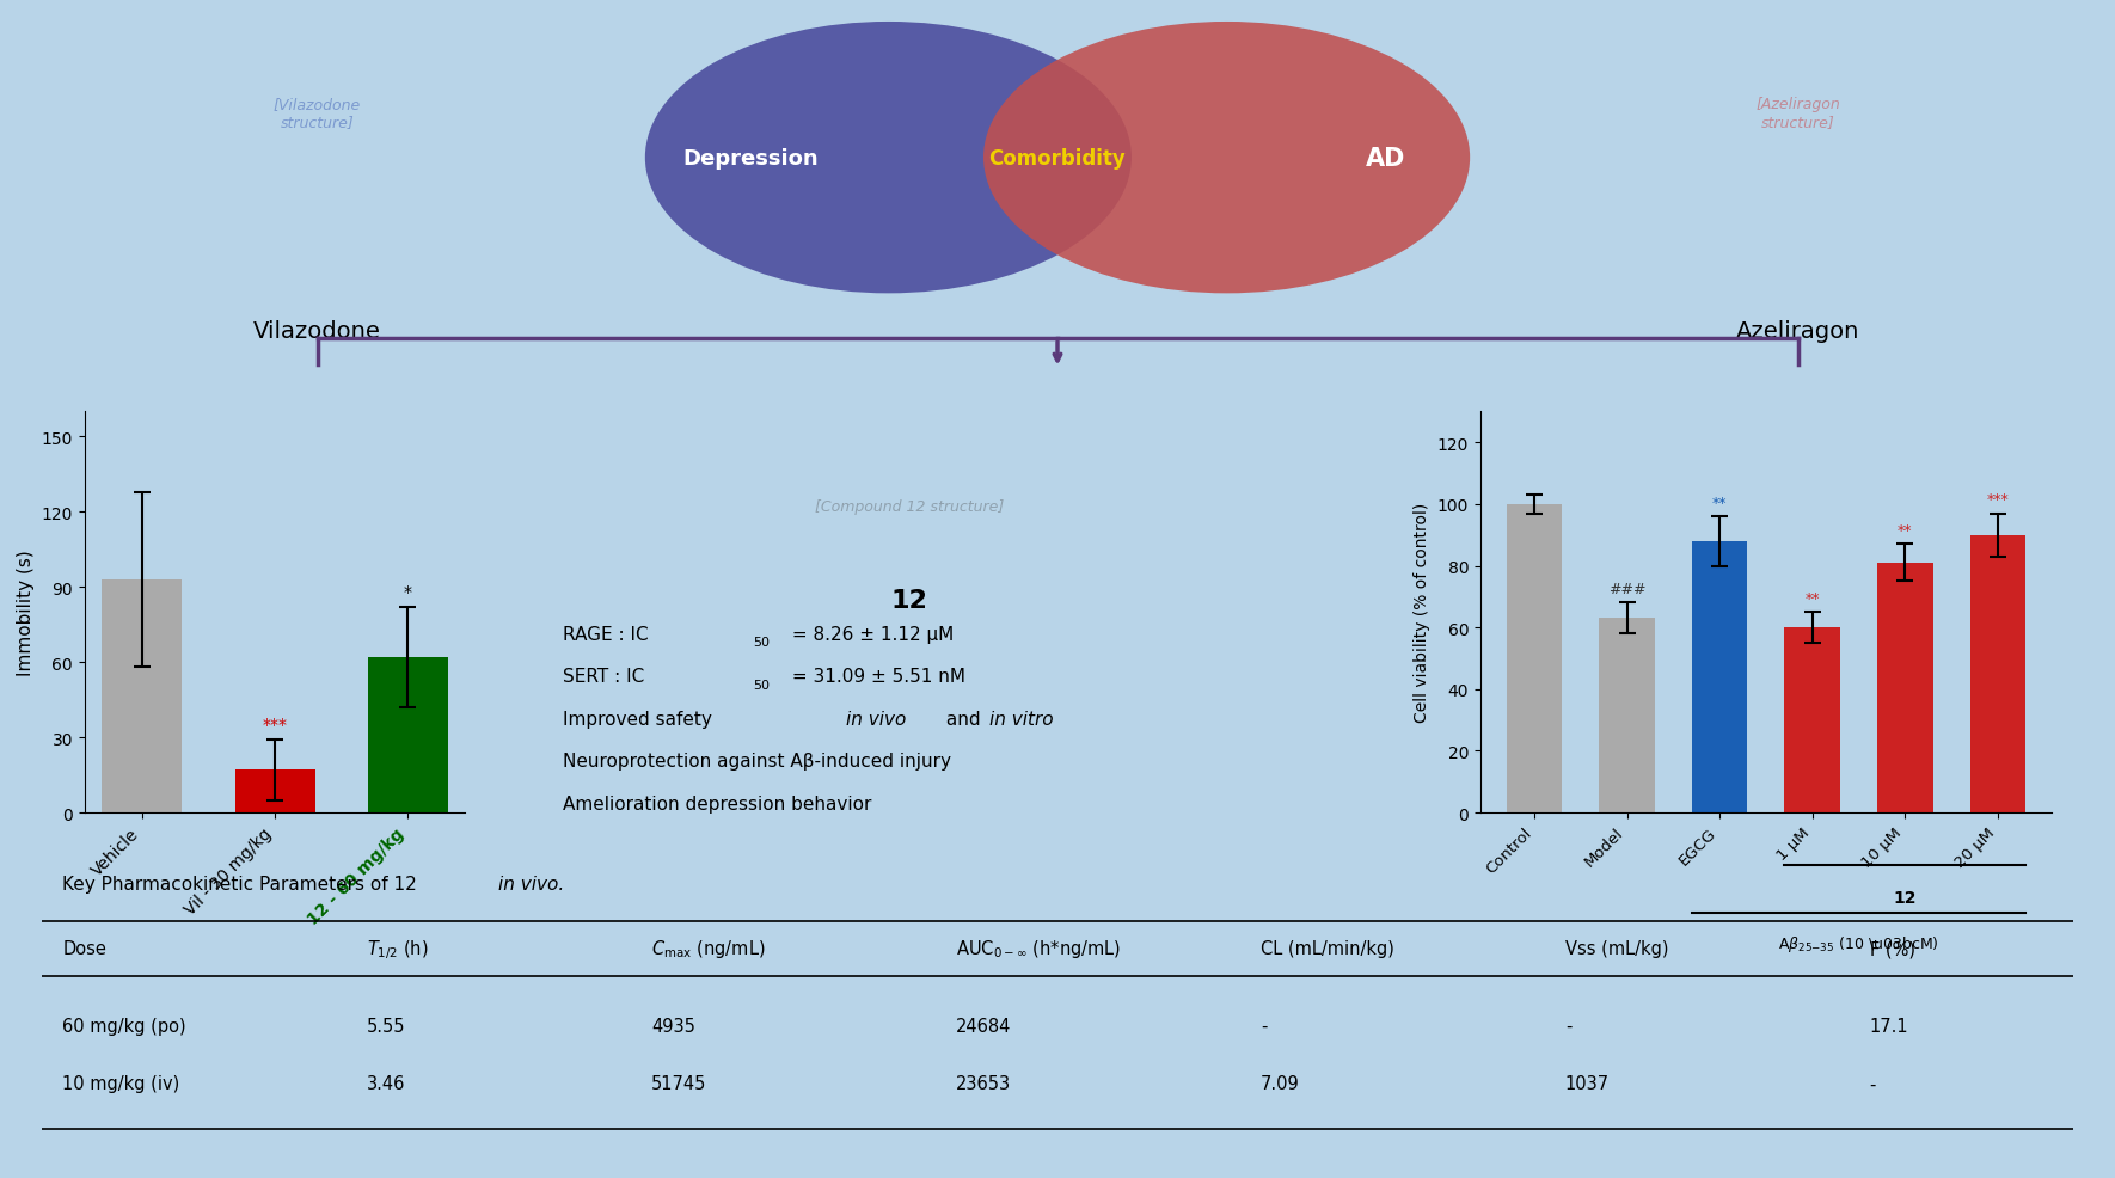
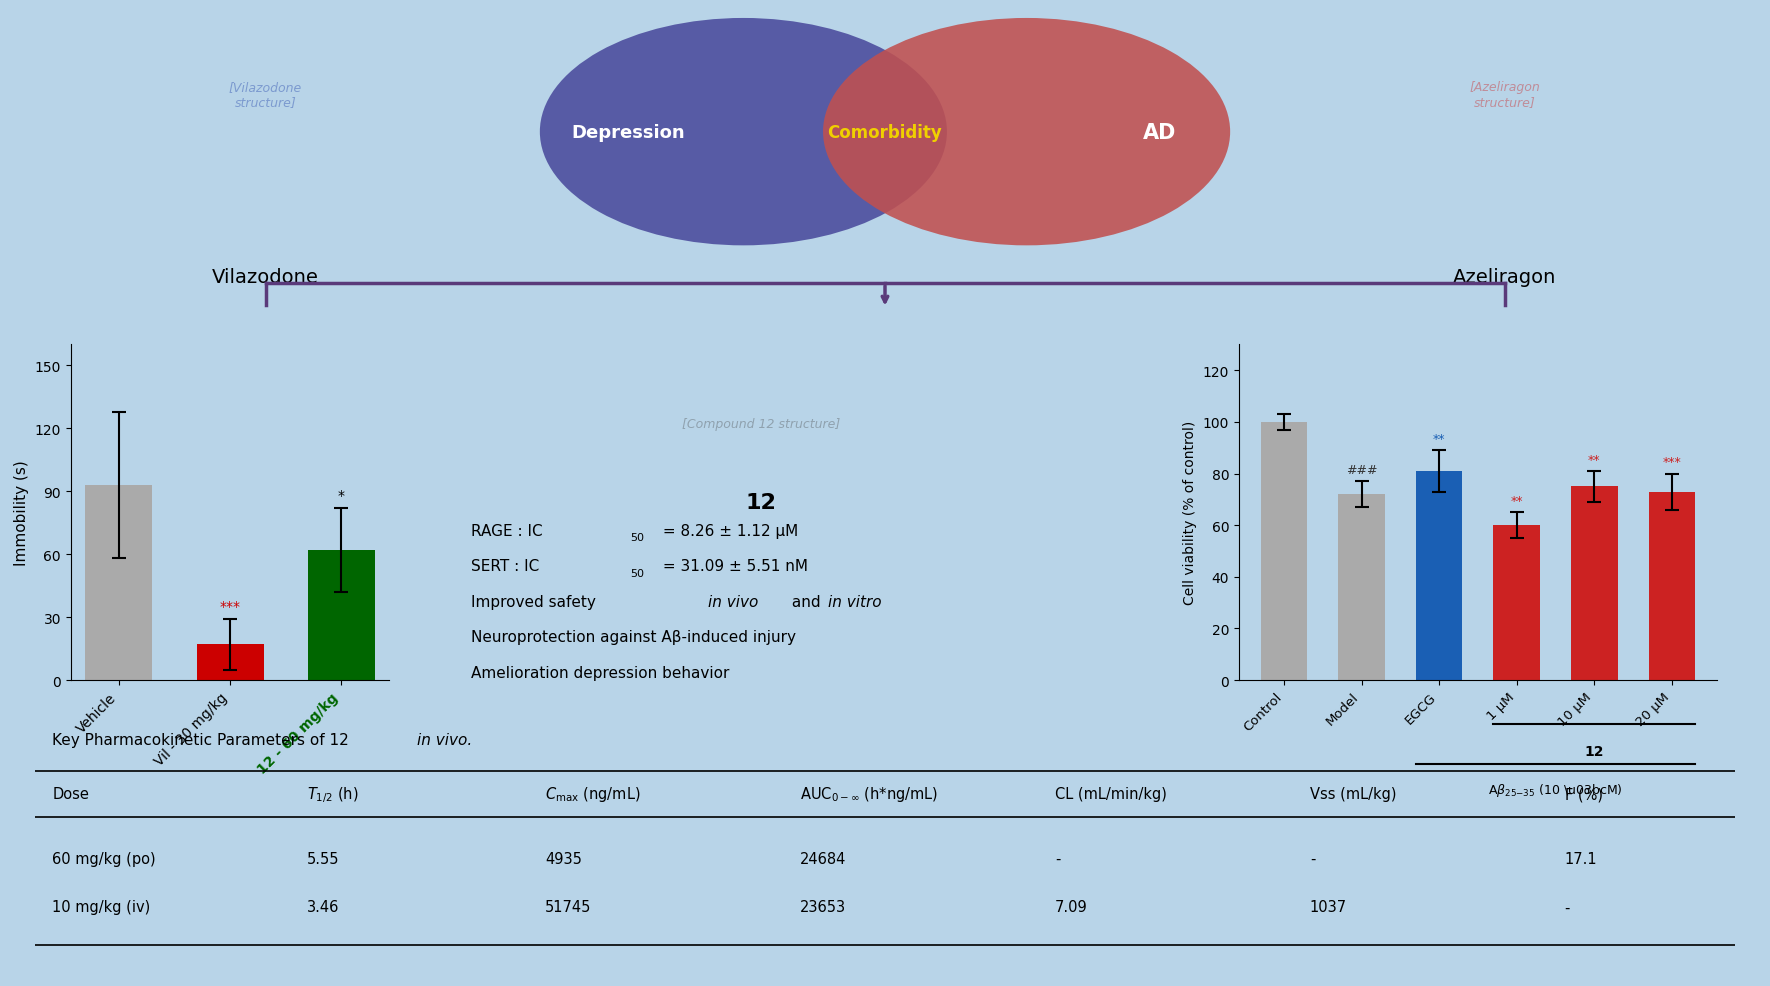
Model: 63 -> 72
EGCG: 88 -> 81
10 μM: 81 -> 75
20 μM: 90 -> 73
